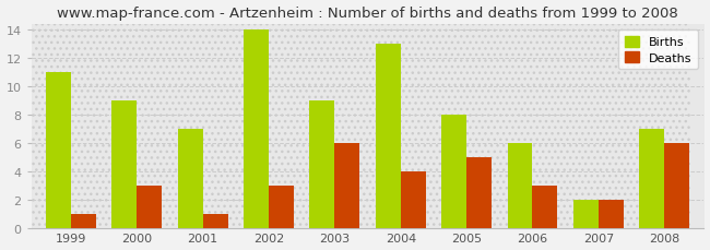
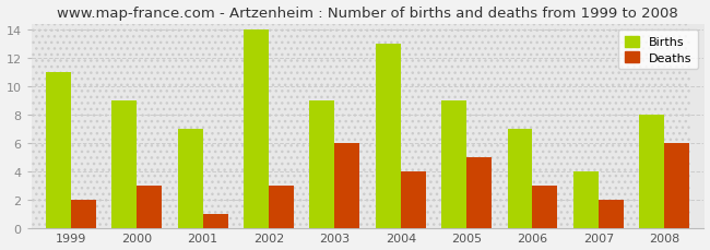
Deaths/1999: 1 -> 2
Births/2005: 8 -> 9
Births/2006: 6 -> 7
Births/2007: 2 -> 4
Births/2008: 7 -> 8
